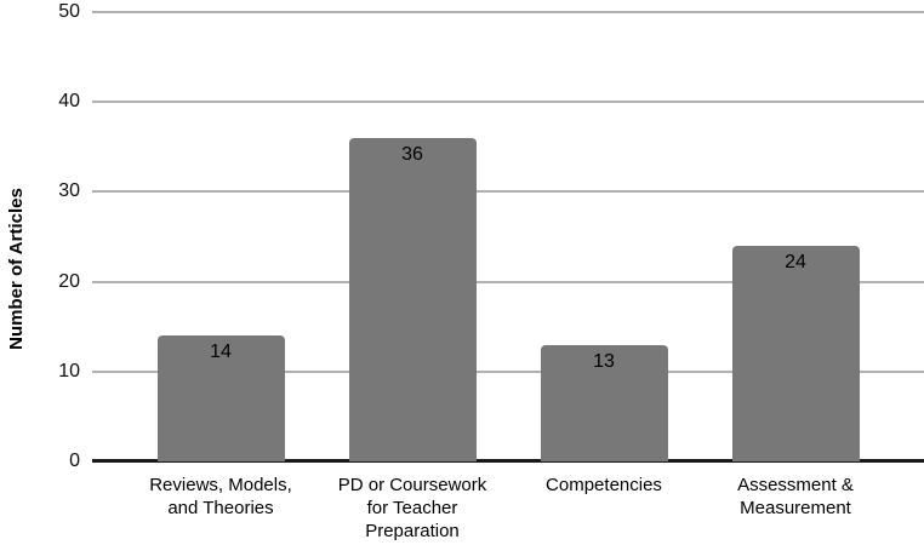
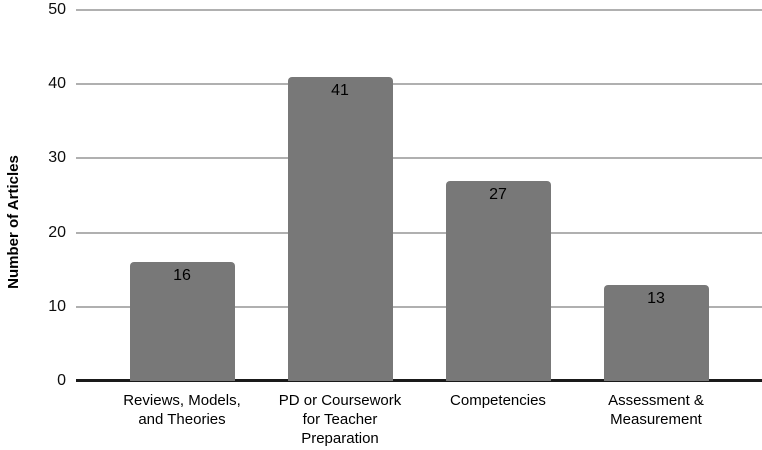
Reviews, Models, and Theories: 14 -> 16
PD or Coursework for Teacher Preparation: 36 -> 41
Competencies: 13 -> 27
Assessment & Measurement: 24 -> 13
